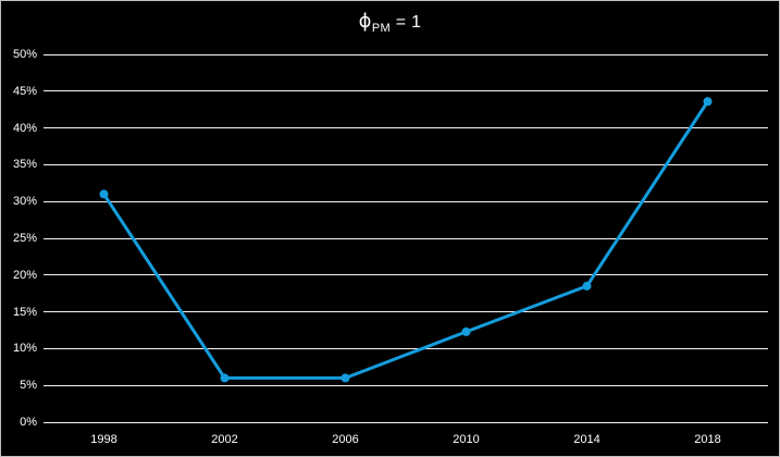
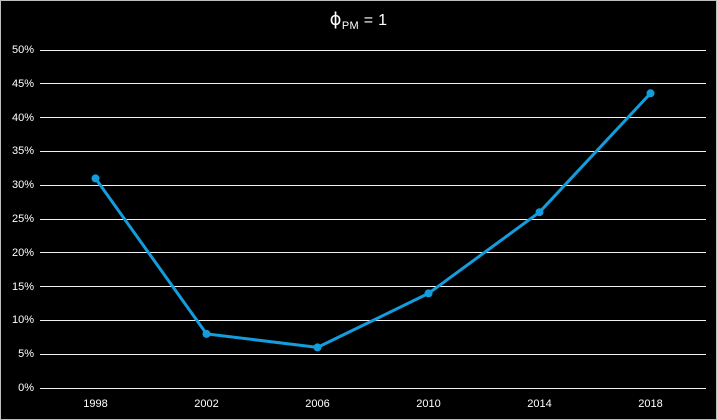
2002: 6% -> 8%
2010: 12% -> 14%
2014: 18% -> 26%
